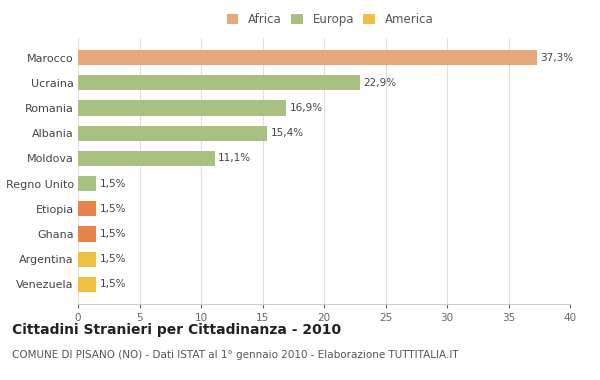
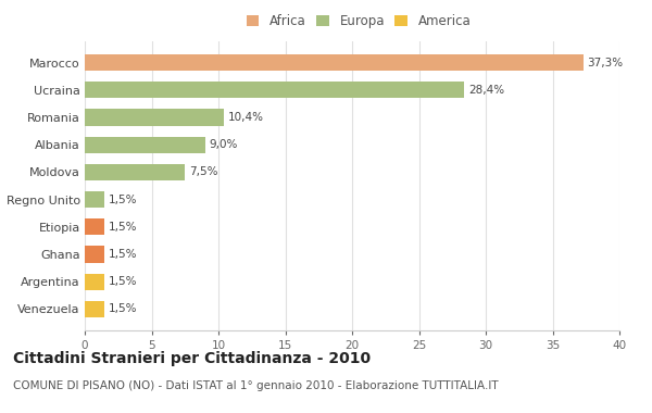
Ucraina: 22,9% -> 28,4%
Romania: 16,9% -> 10,4%
Albania: 15,4% -> 9,0%
Moldova: 11,1% -> 7,5%
